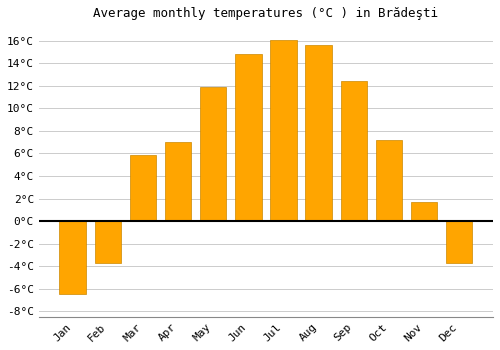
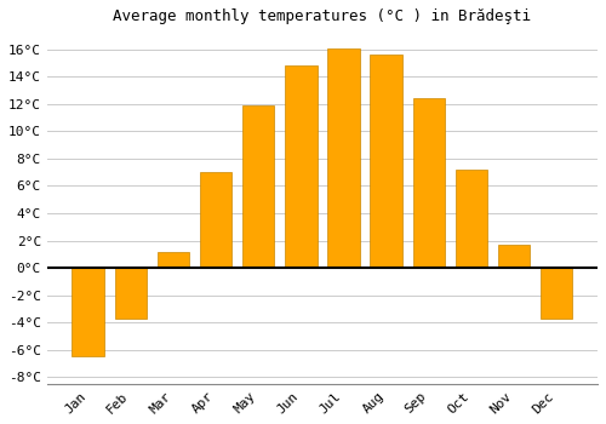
Mar: 5.9°C -> 1.2°C
